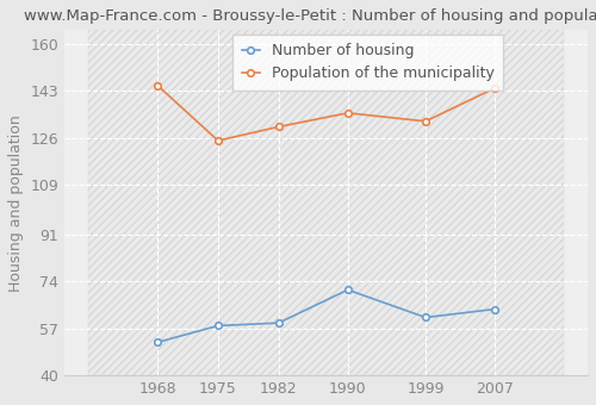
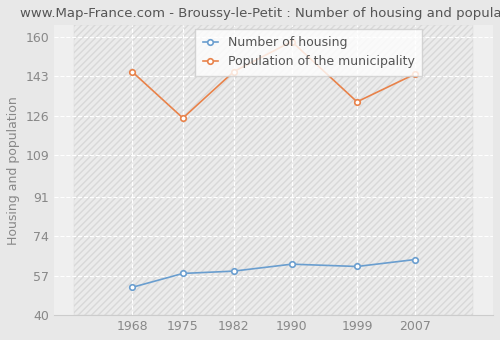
Population of the municipality/1982: 130 -> 145
Number of housing/1990: 71 -> 62
Population of the municipality/1990: 135 -> 158
